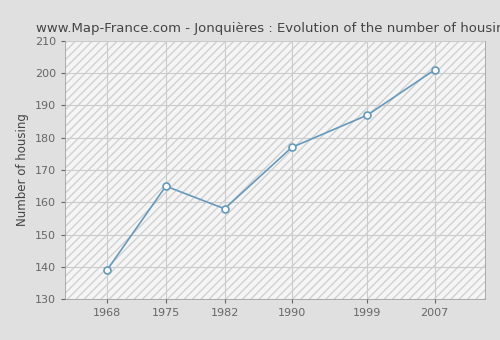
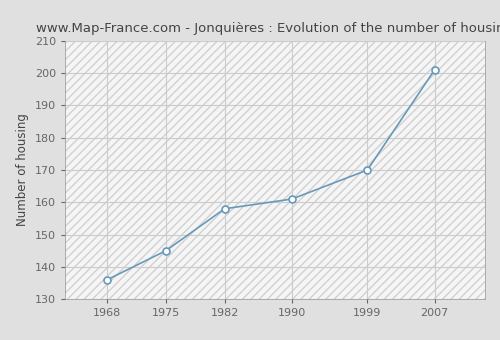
1968: 139 -> 136
1975: 165 -> 145
1990: 177 -> 161
1999: 187 -> 170
